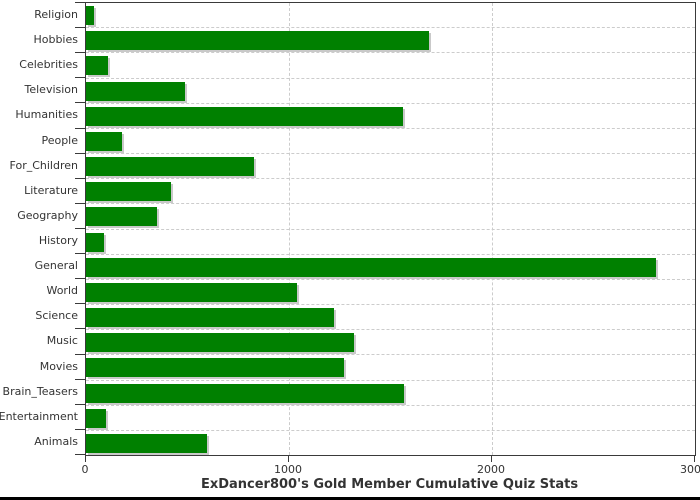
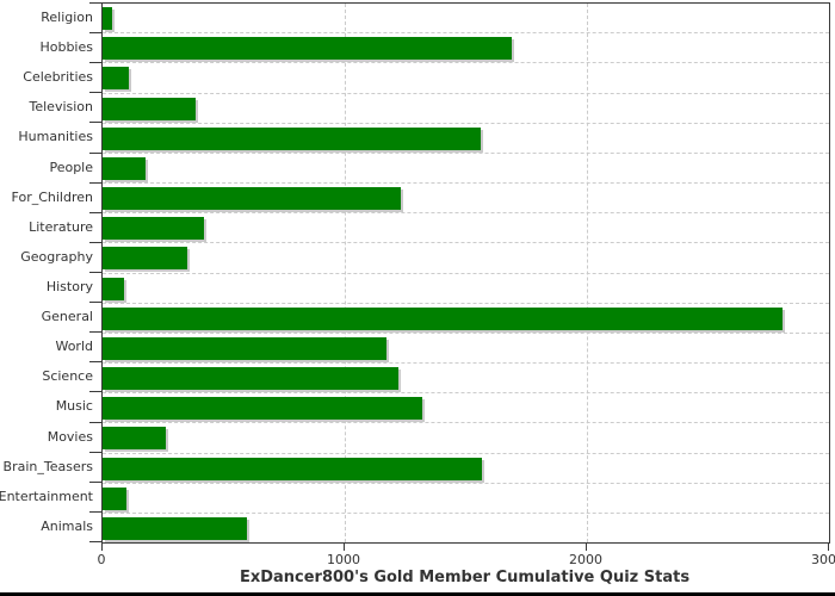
Television: 490 -> 380
For_Children: 830 -> 1230
World: 1040 -> 1170
Movies: 1270 -> 260
